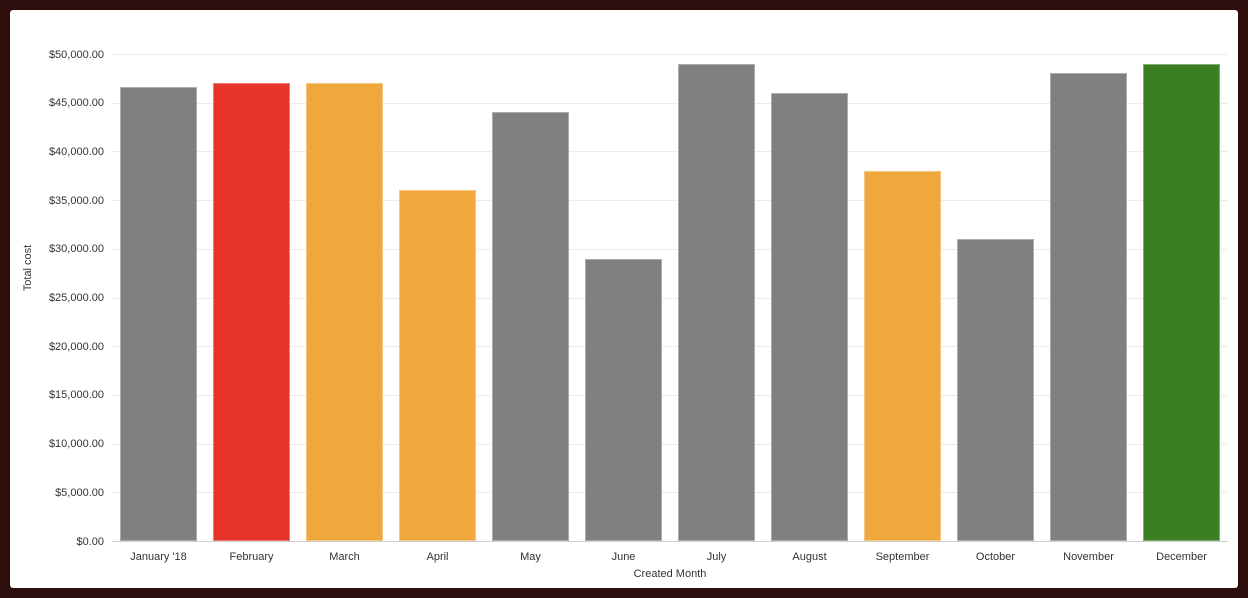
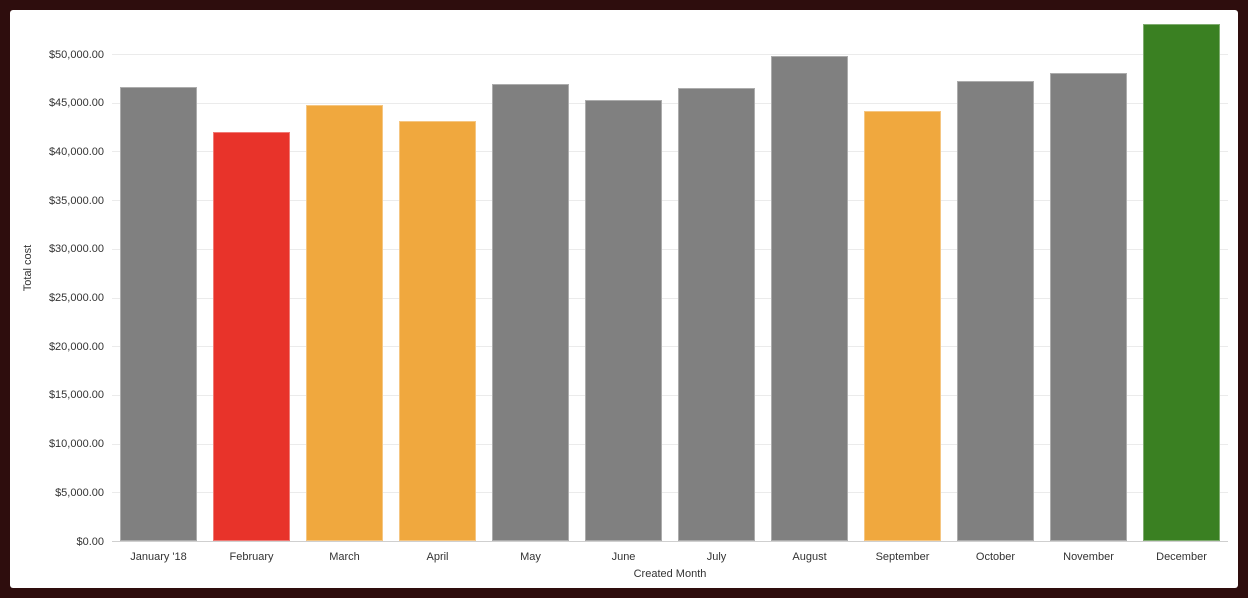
February: $47000 -> $42000
March: $47000 -> $45000
April: $36000 -> $43000
May: $44000 -> $47000
June: $29000 -> $45000
July: $49000 -> $46000
August: $46000 -> $50000
September: $38000 -> $44000
October: $31000 -> $47000
December: $49000 -> $53000
